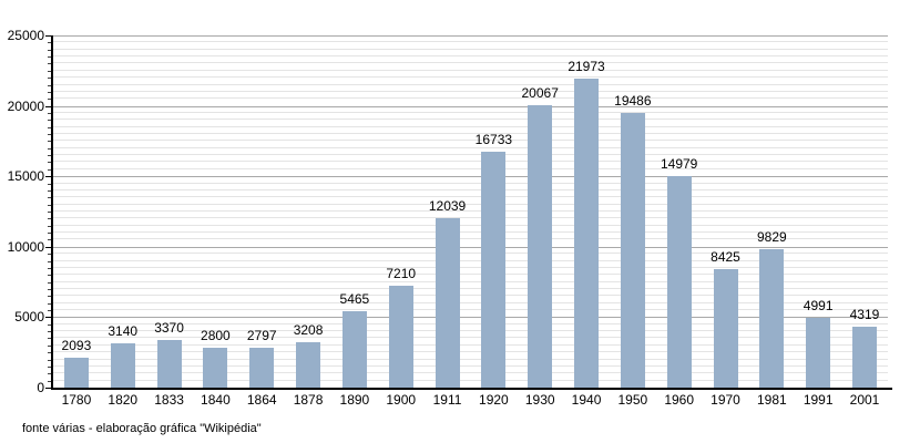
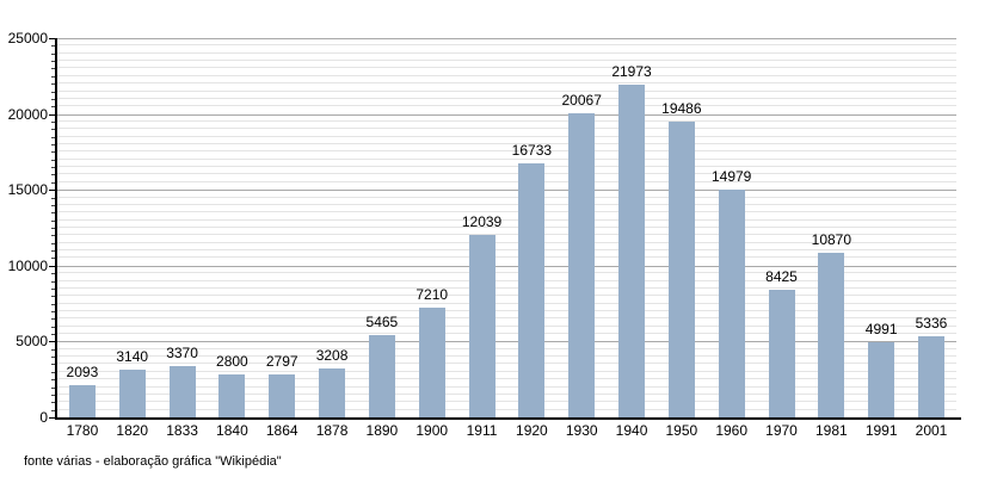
1981: 9829 -> 10870
2001: 4319 -> 5336
